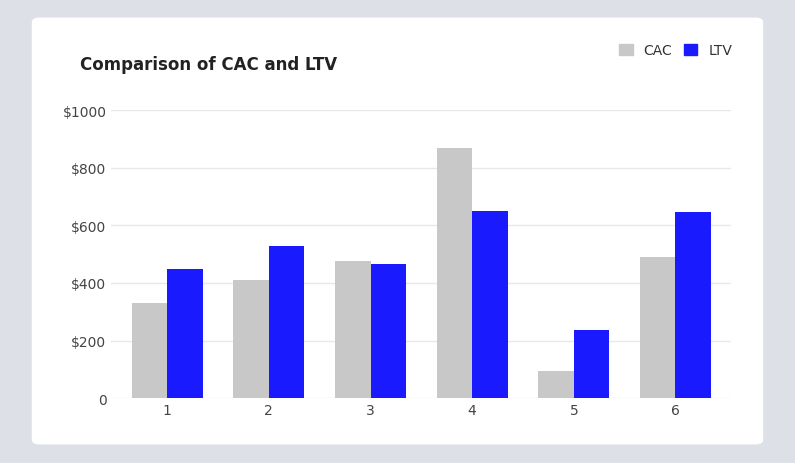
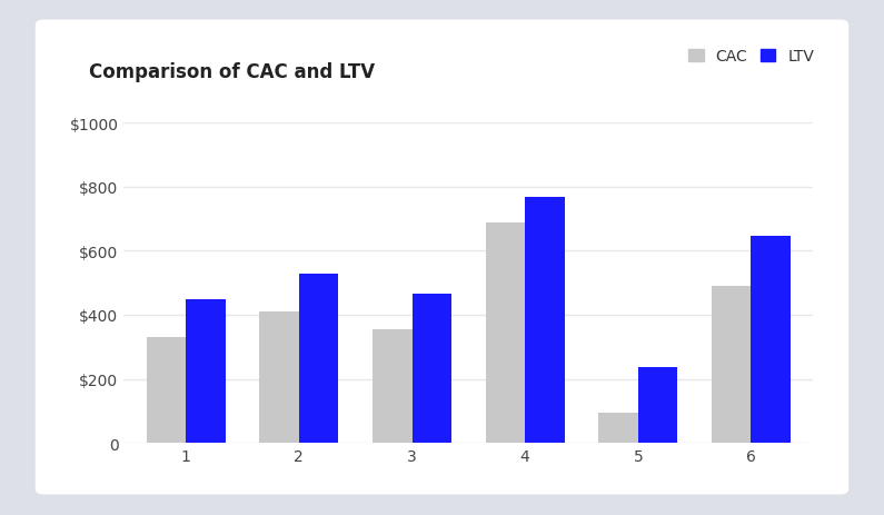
CAC/3: $475 -> $355
CAC/4: $870 -> $690
LTV/4: $650 -> $770
